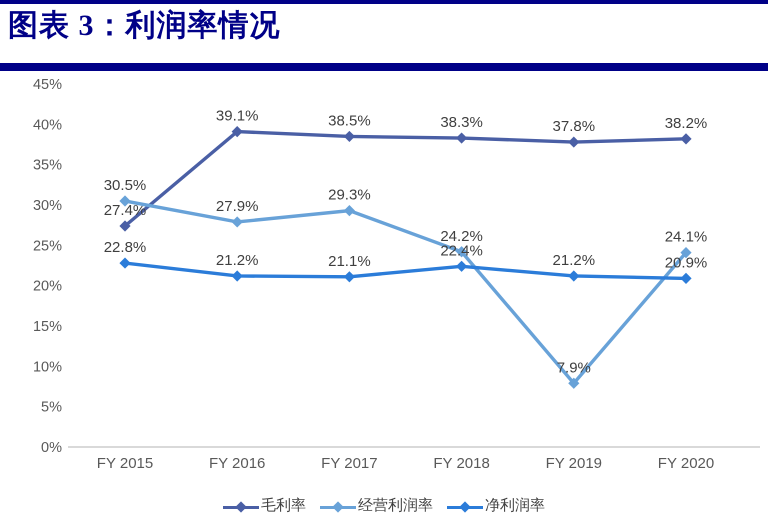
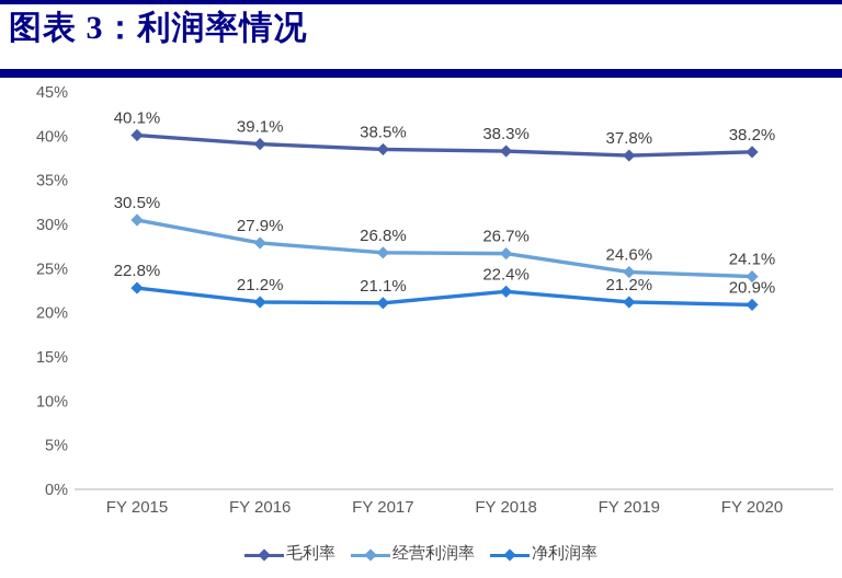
毛利率/FY 2015: 27.4% -> 40.1%
经营利润率/FY 2017: 29.3% -> 26.8%
经营利润率/FY 2018: 24.2% -> 26.7%
经营利润率/FY 2019: 7.9% -> 24.6%
